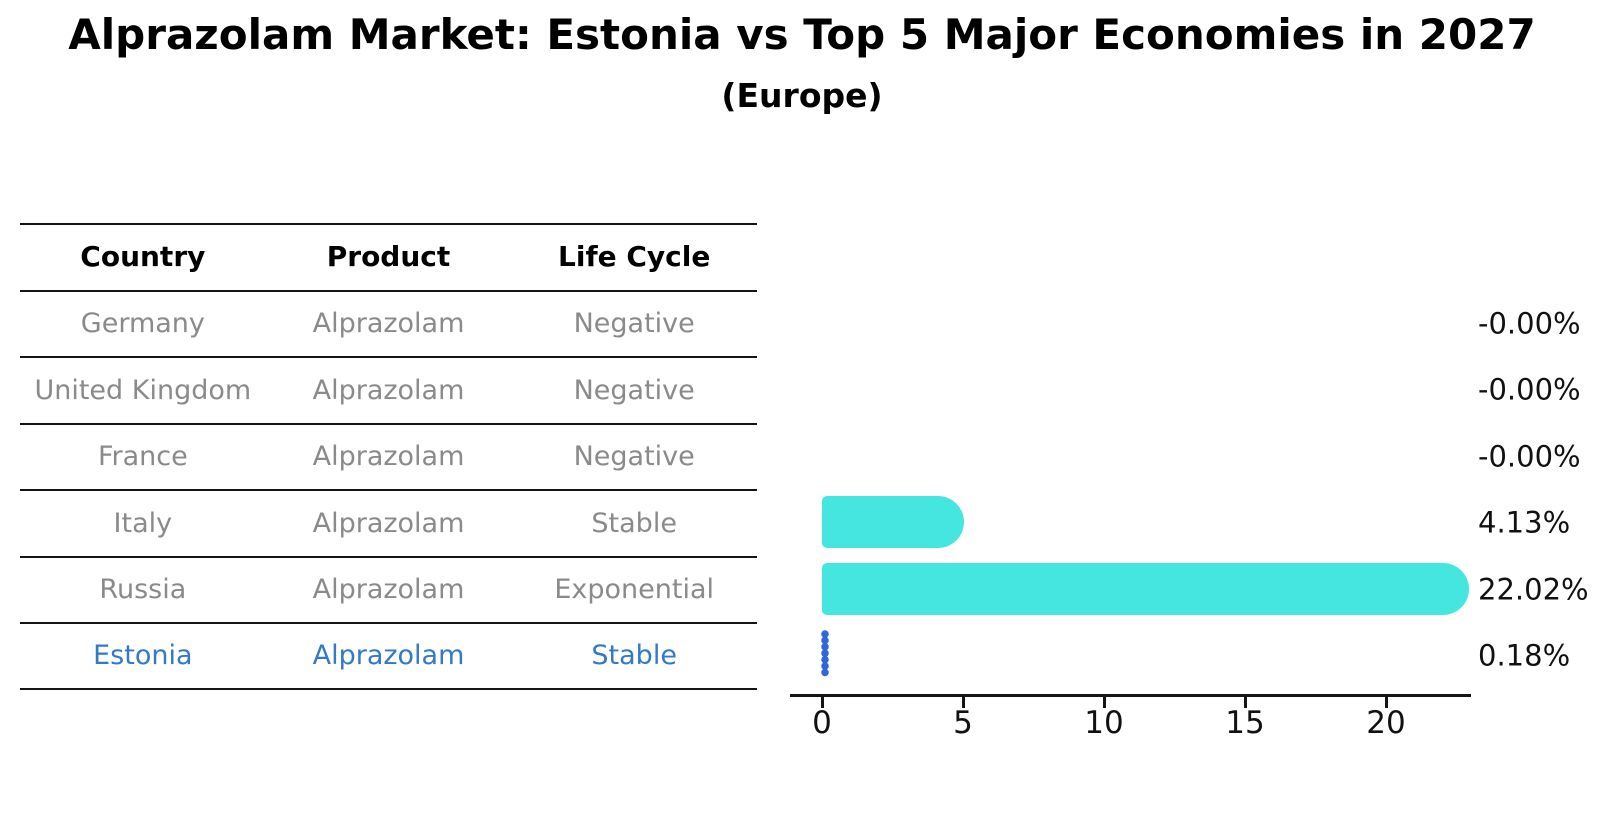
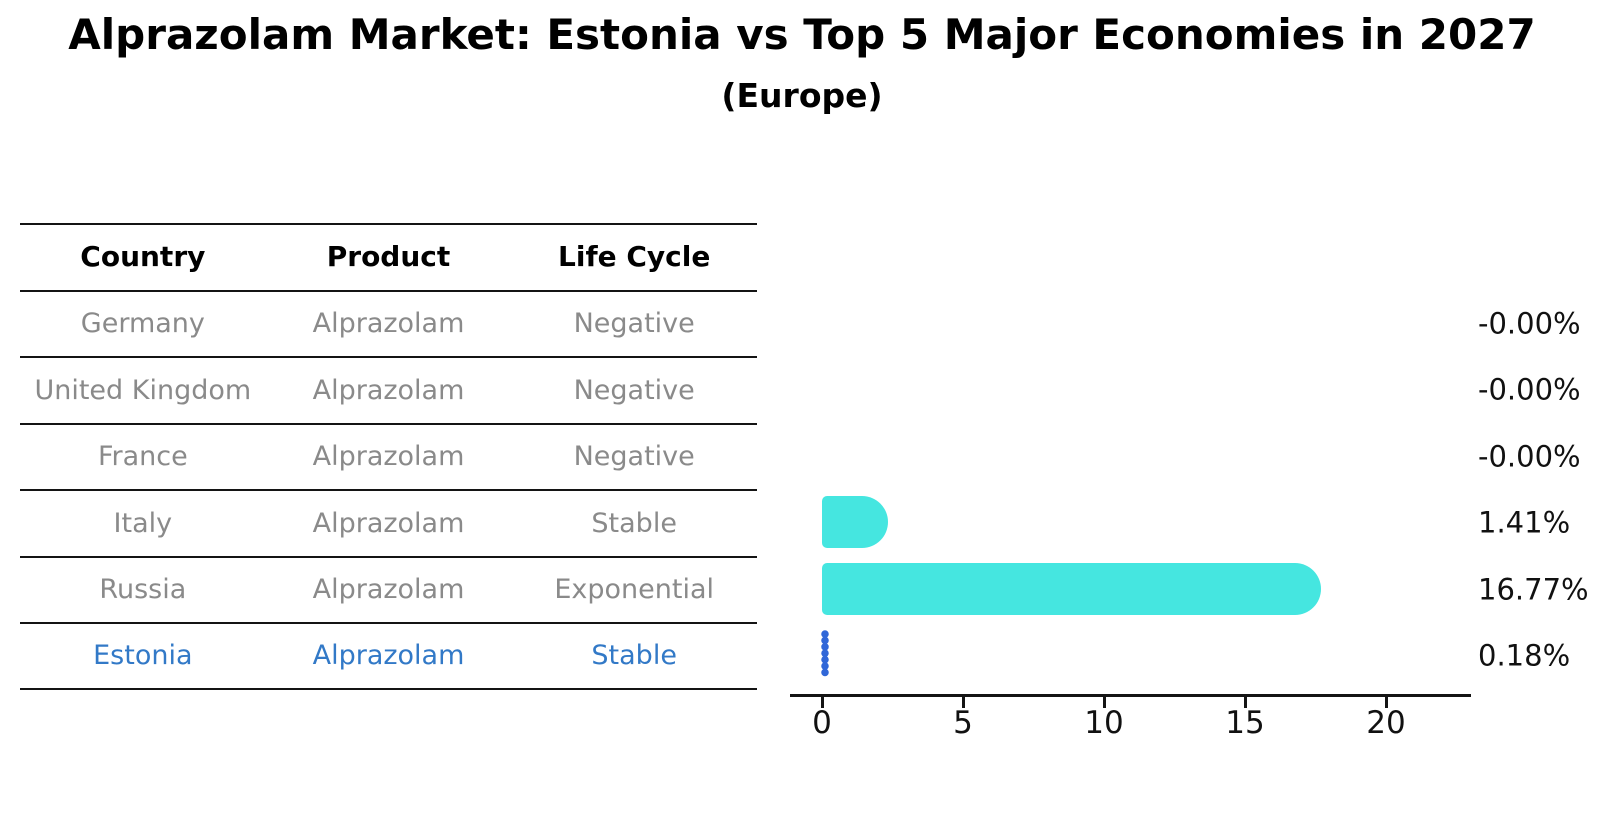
Italy: 4.13% -> 1.41%
Russia: 22.02% -> 16.77%
